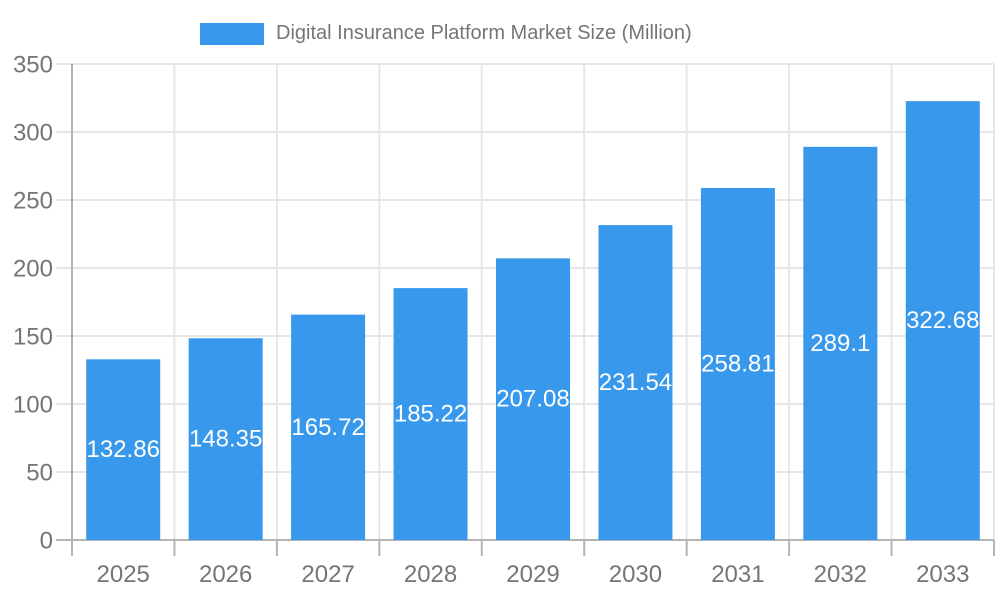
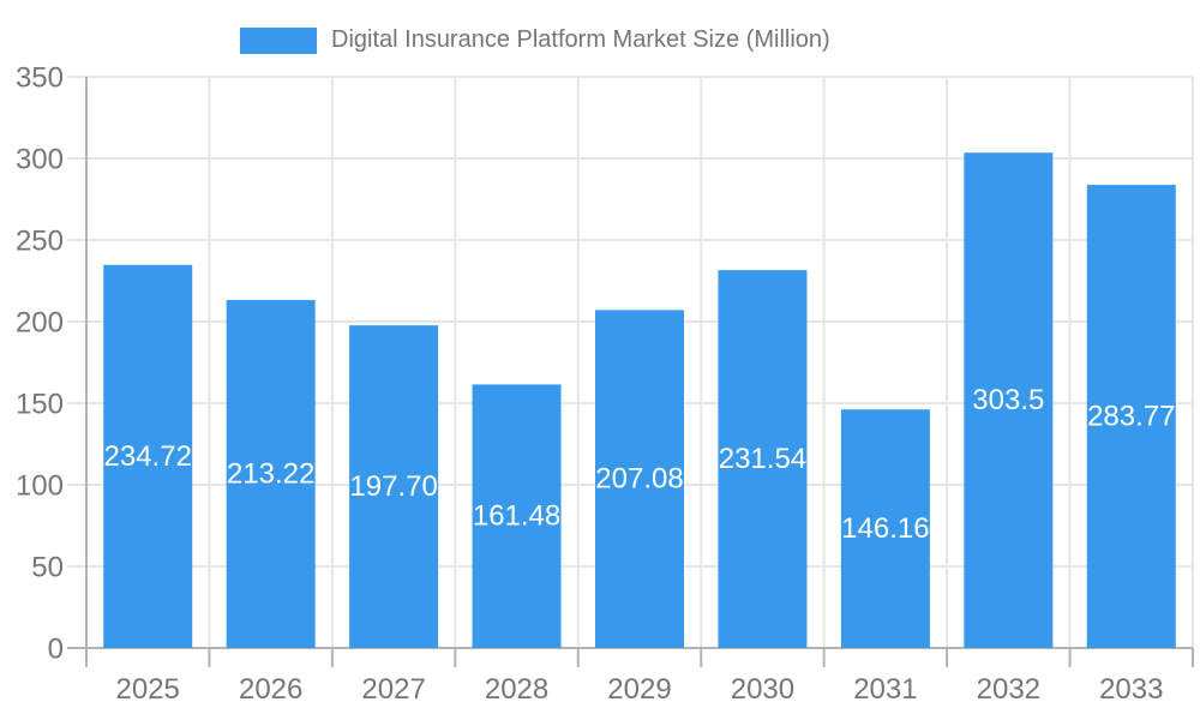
2025: 132.86 -> 234.72
2026: 148.35 -> 213.22
2027: 165.72 -> 197.70
2028: 185.22 -> 161.48
2031: 258.81 -> 146.16
2032: 289.1 -> 303.5
2033: 322.68 -> 283.77
